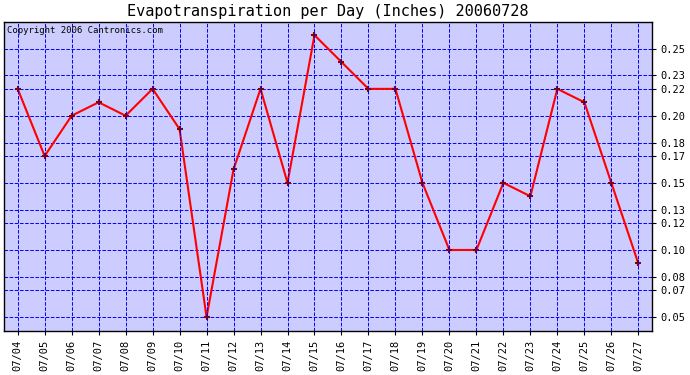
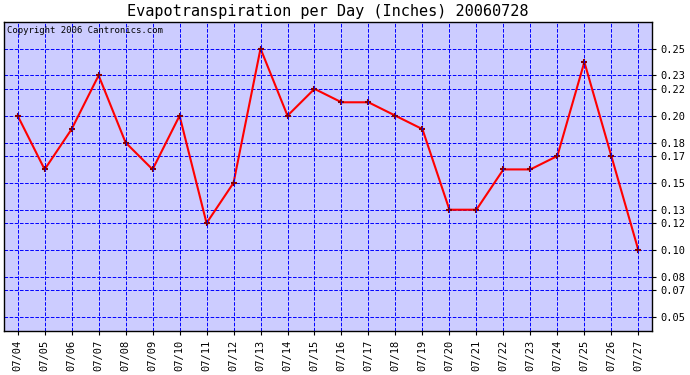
07/04: 0.22 -> 0.20
07/05: 0.17 -> 0.16
07/06: 0.20 -> 0.19
07/07: 0.21 -> 0.23
07/08: 0.20 -> 0.18
07/09: 0.22 -> 0.16
07/10: 0.19 -> 0.20
07/11: 0.05 -> 0.12
07/12: 0.16 -> 0.15
07/13: 0.22 -> 0.25
07/14: 0.15 -> 0.20
07/15: 0.26 -> 0.22
07/16: 0.24 -> 0.21
07/17: 0.22 -> 0.21
07/18: 0.22 -> 0.20
07/19: 0.15 -> 0.19
07/20: 0.10 -> 0.13
07/21: 0.10 -> 0.13
07/22: 0.15 -> 0.16
07/23: 0.14 -> 0.16
07/24: 0.22 -> 0.17
07/25: 0.21 -> 0.24
07/26: 0.15 -> 0.17
07/27: 0.09 -> 0.10
